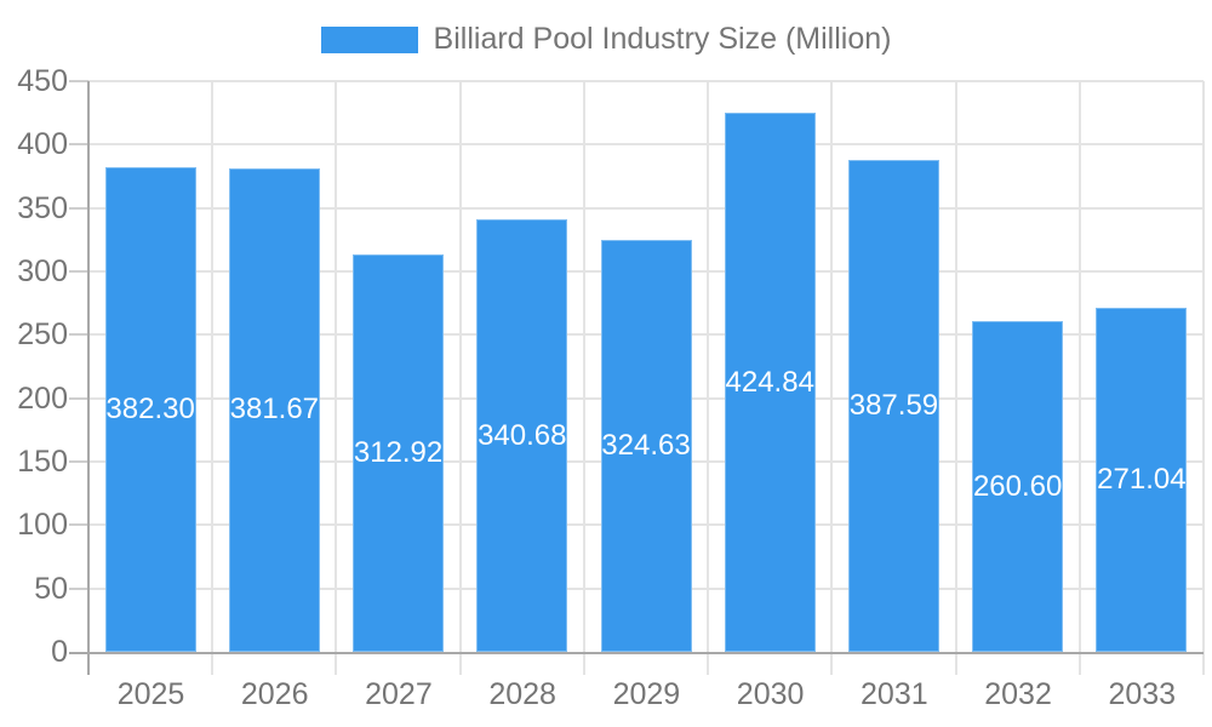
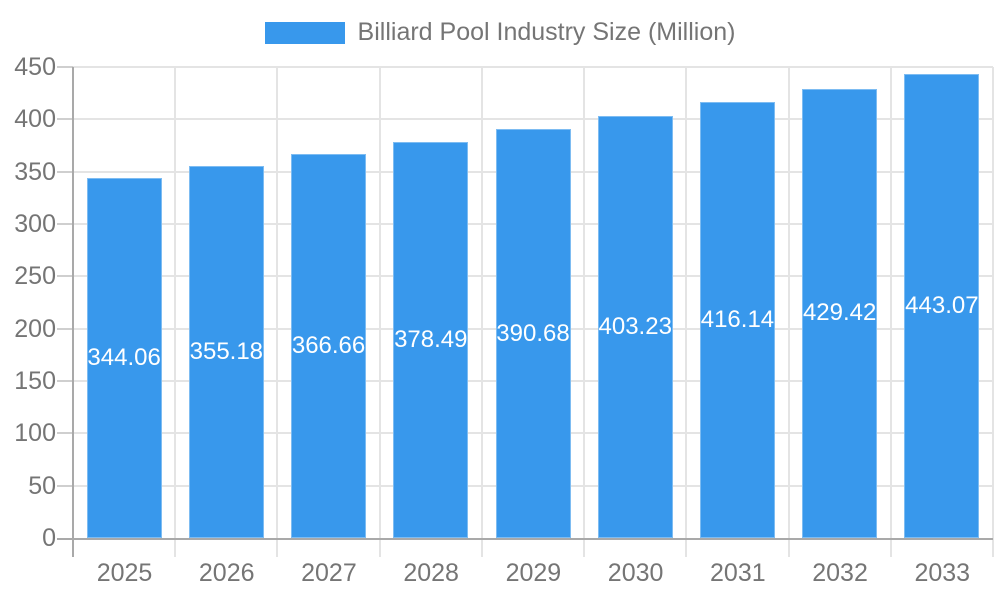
2025: 382.30 -> 344.06
2026: 381.67 -> 355.18
2027: 312.92 -> 366.66
2028: 340.68 -> 378.49
2029: 324.63 -> 390.68
2030: 424.84 -> 403.23
2031: 387.59 -> 416.14
2032: 260.60 -> 429.42
2033: 271.04 -> 443.07
